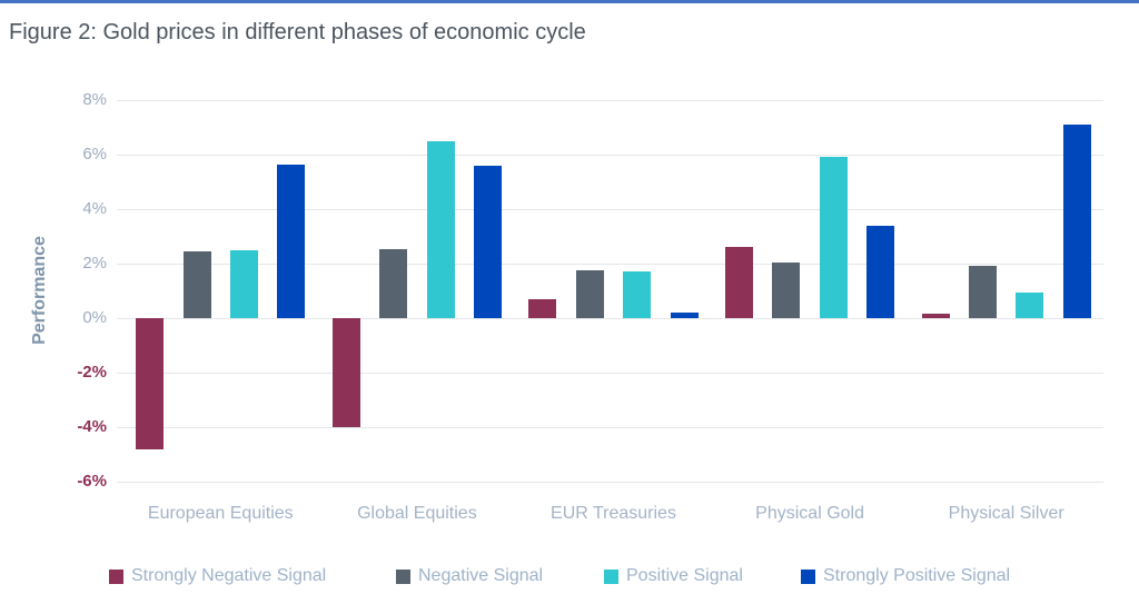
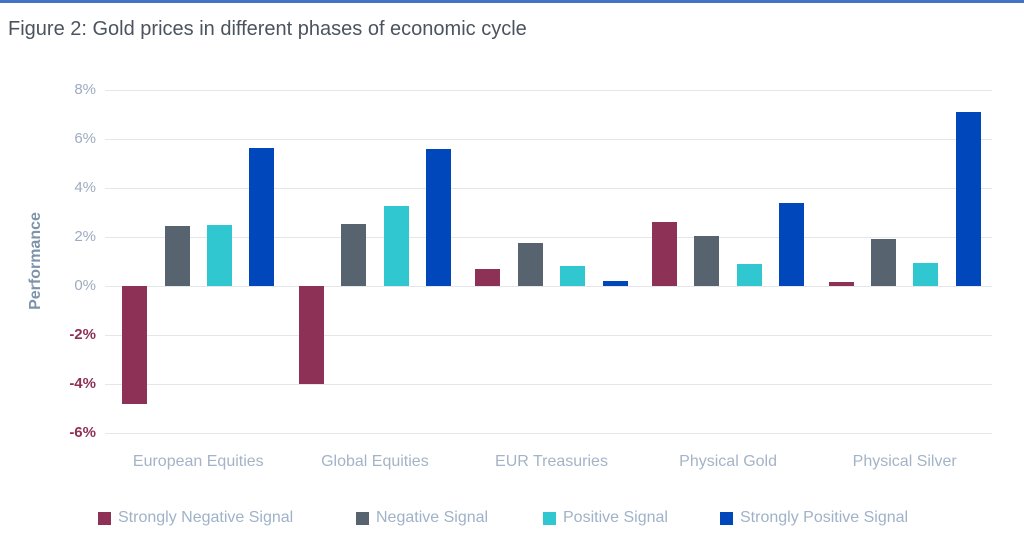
Positive Signal/Global Equities: 6.5% -> 3.2%
Positive Signal/EUR Treasuries: 1.7% -> 0.8%
Positive Signal/Physical Gold: 5.9% -> 0.9%
